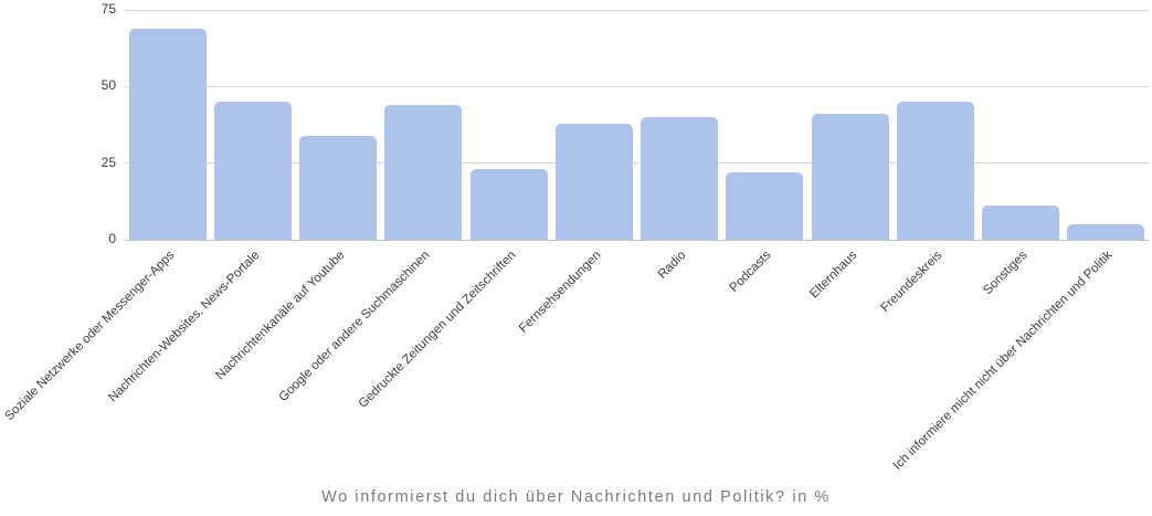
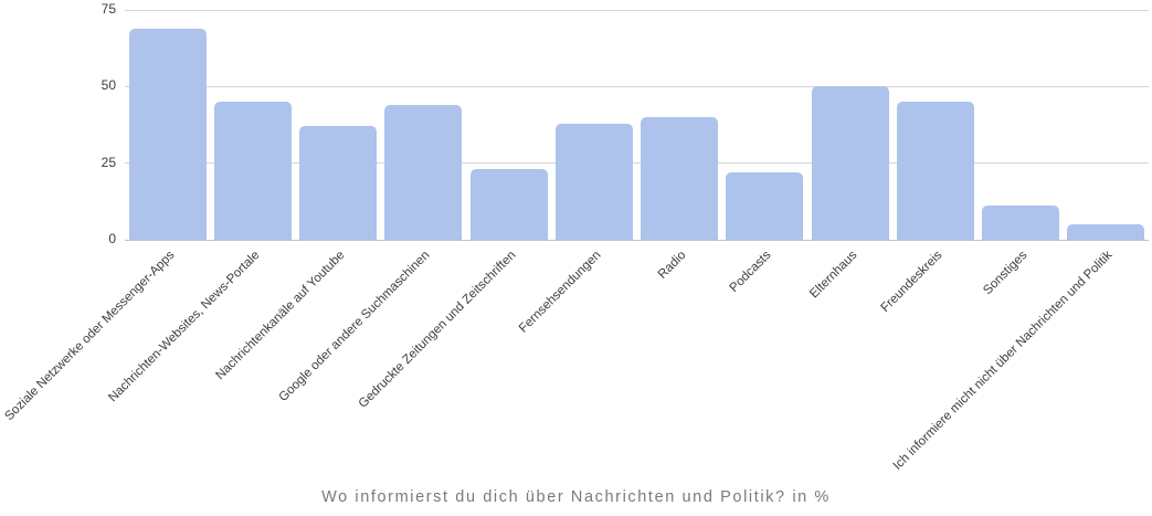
Nachrichtenkanäle auf Youtube: 34 -> 37
Elternhaus: 41 -> 50
